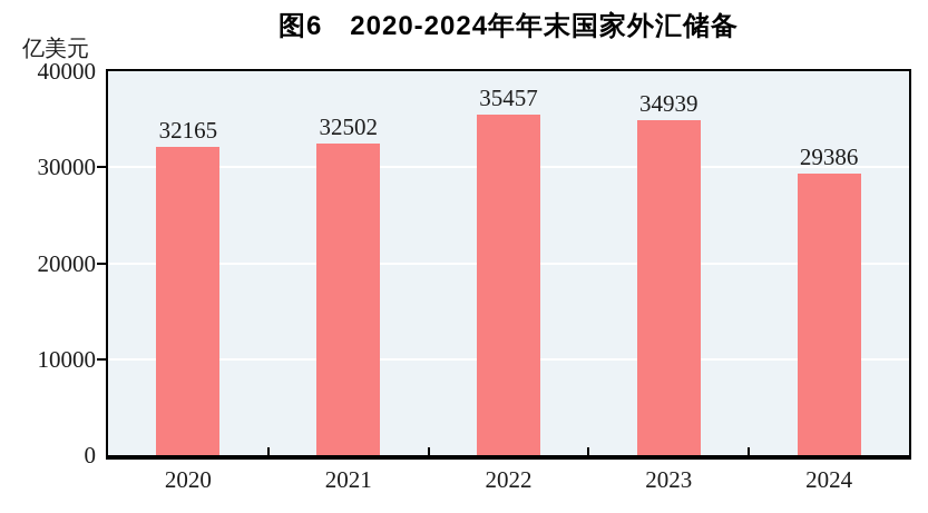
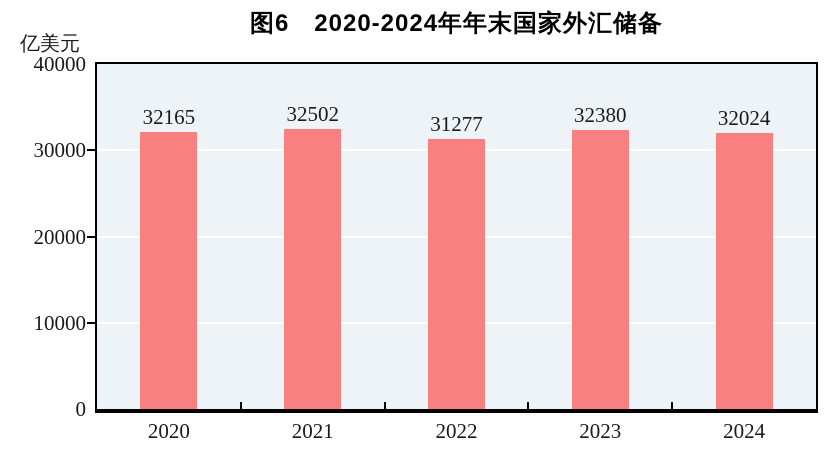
2022: 35457 -> 31277
2023: 34939 -> 32380
2024: 29386 -> 32024
